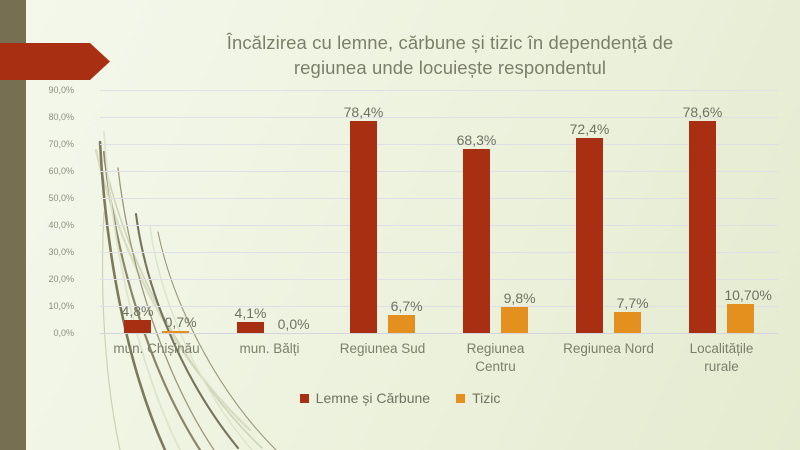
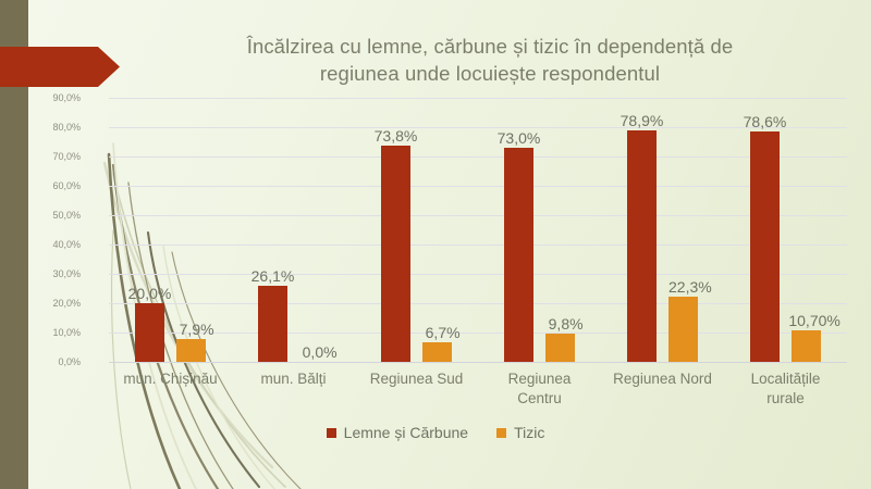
Lemne și Cărbune/mun. Chișinău: 4,8% -> 20,0%
Tizic/mun. Chișinău: 0,7% -> 7,9%
Lemne și Cărbune/mun. Bălți: 4,1% -> 26,1%
Lemne și Cărbune/Regiunea Sud: 78,4% -> 73,8%
Lemne și Cărbune/Regiunea Centru: 68,3% -> 73,0%
Lemne și Cărbune/Regiunea Nord: 72,4% -> 78,9%
Tizic/Regiunea Nord: 7,7% -> 22,3%
